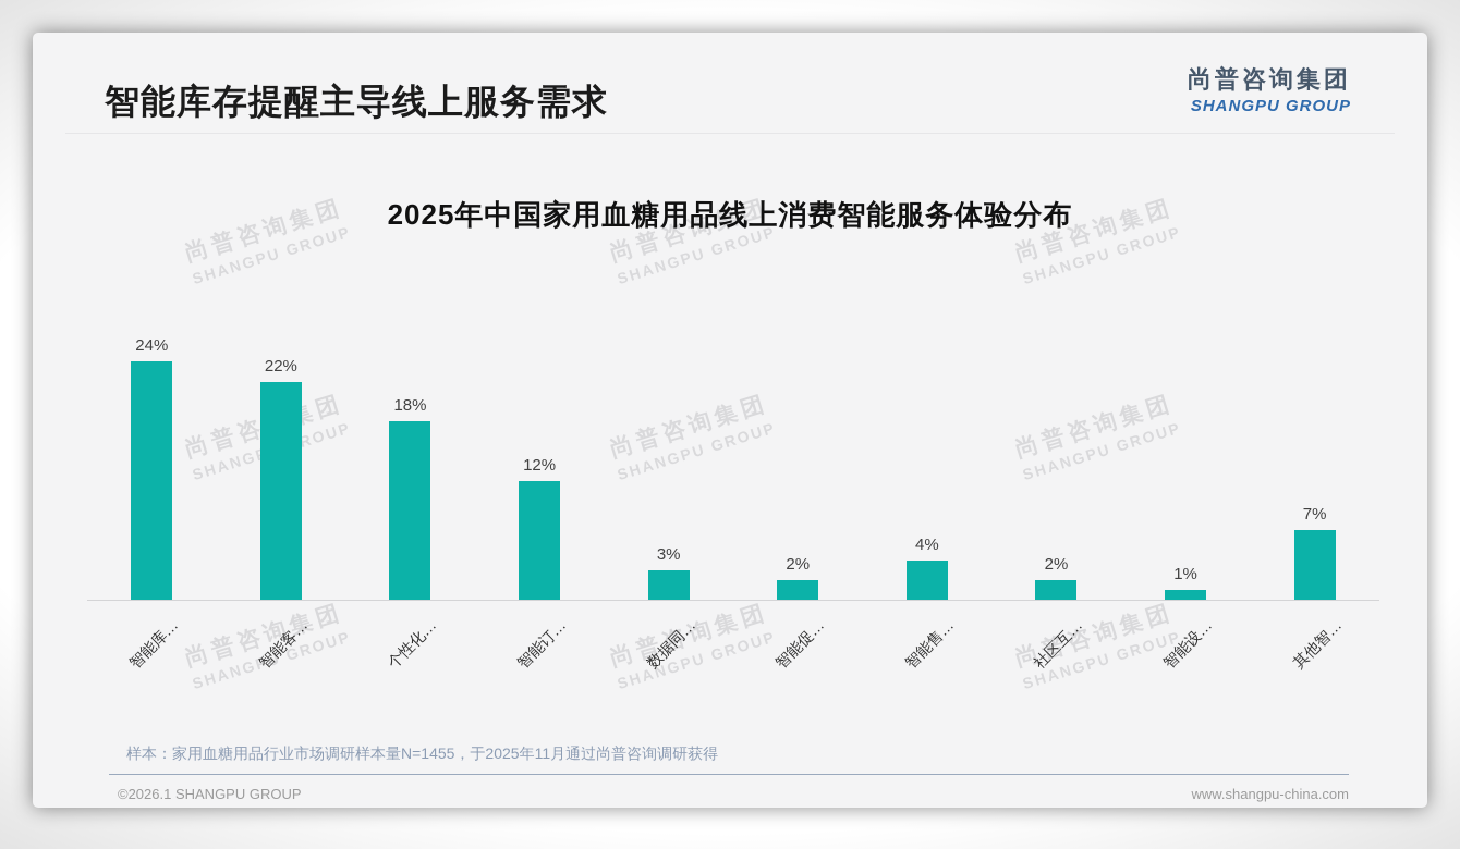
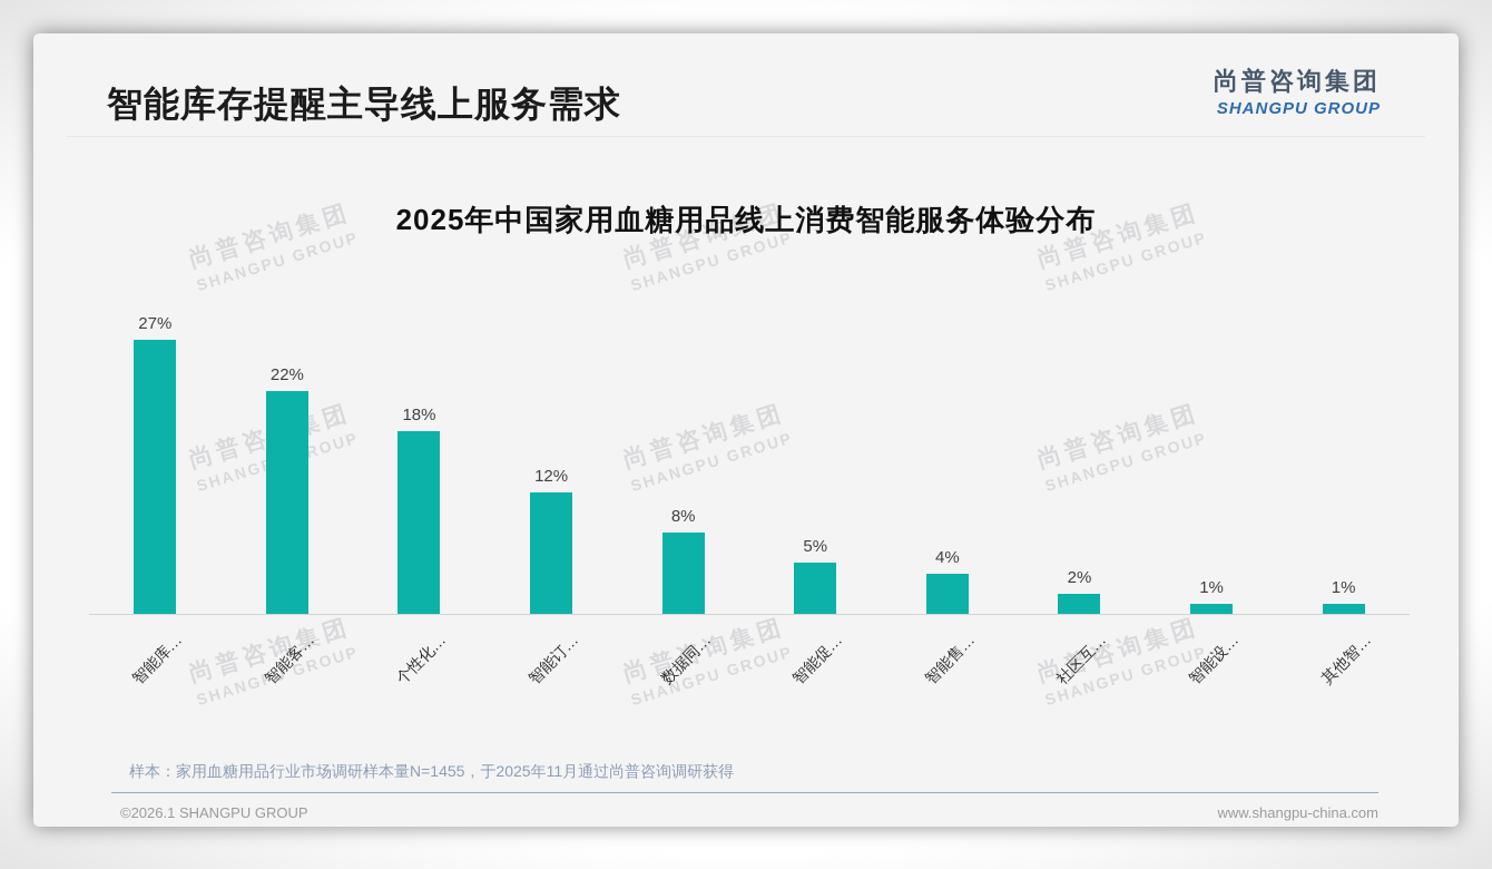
智能库…: 24% -> 27%
数据同…: 3% -> 8%
智能促…: 2% -> 5%
其他智…: 7% -> 1%
